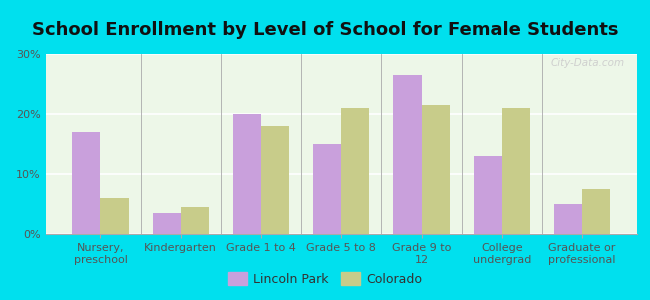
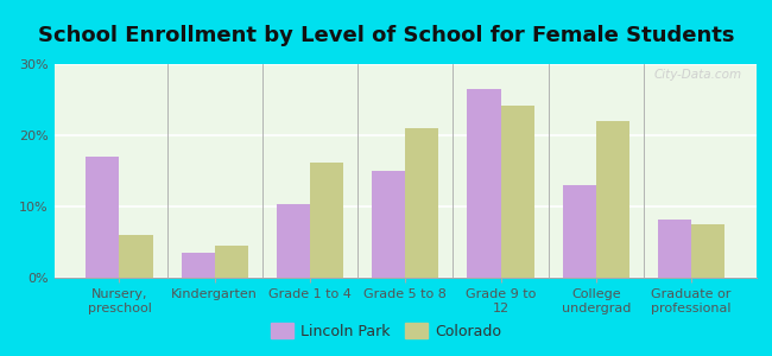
Lincoln Park/Grade 1 to 4: 20.0% -> 10.4%
Colorado/Grade 1 to 4: 18.0% -> 16.2%
Colorado/Grade 9 to 12: 21.5% -> 24.2%
Colorado/College undergrad: 21.0% -> 22.0%
Lincoln Park/Graduate or professional: 5.0% -> 8.2%
